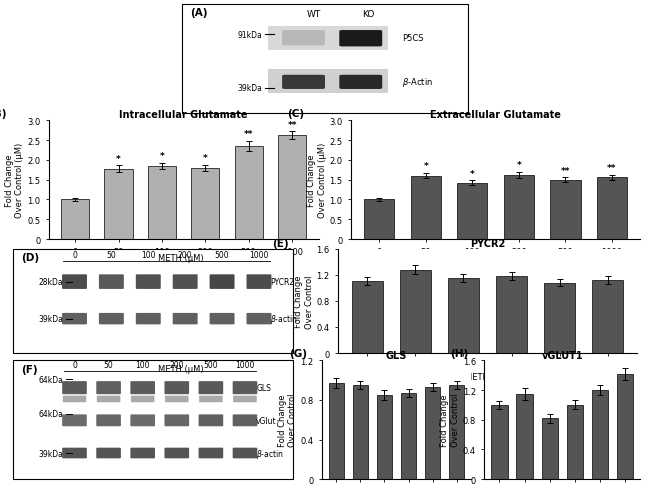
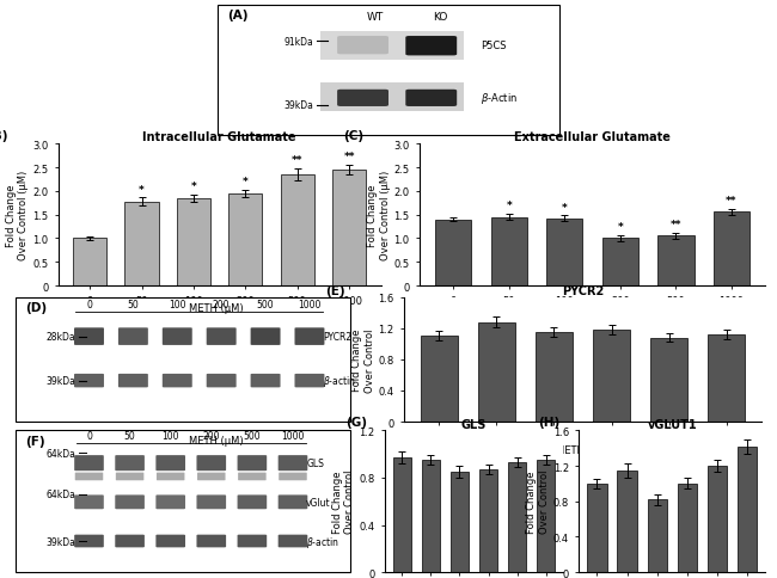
Intracellular Glutamate/200: 1.80 -> 1.95
Intracellular Glutamate/1000: 2.62 -> 2.45
Extracellular Glutamate/0: 1.00 -> 1.40
Extracellular Glutamate/50: 1.60 -> 1.45
Extracellular Glutamate/200: 1.62 -> 1.00
Extracellular Glutamate/500: 1.50 -> 1.05
